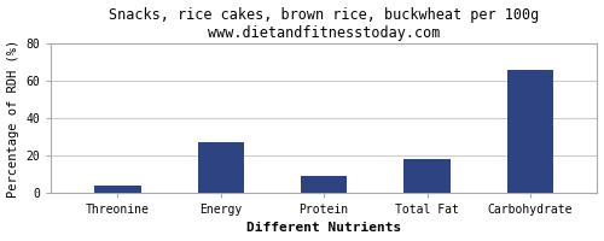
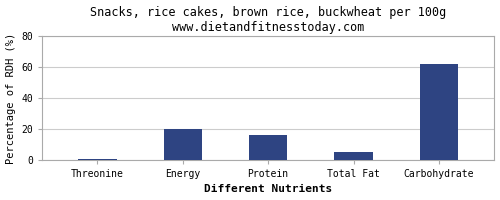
Threonine: 4 -> 0
Energy: 27 -> 20
Protein: 9 -> 16
Total Fat: 18 -> 5
Carbohydrate: 66 -> 62
